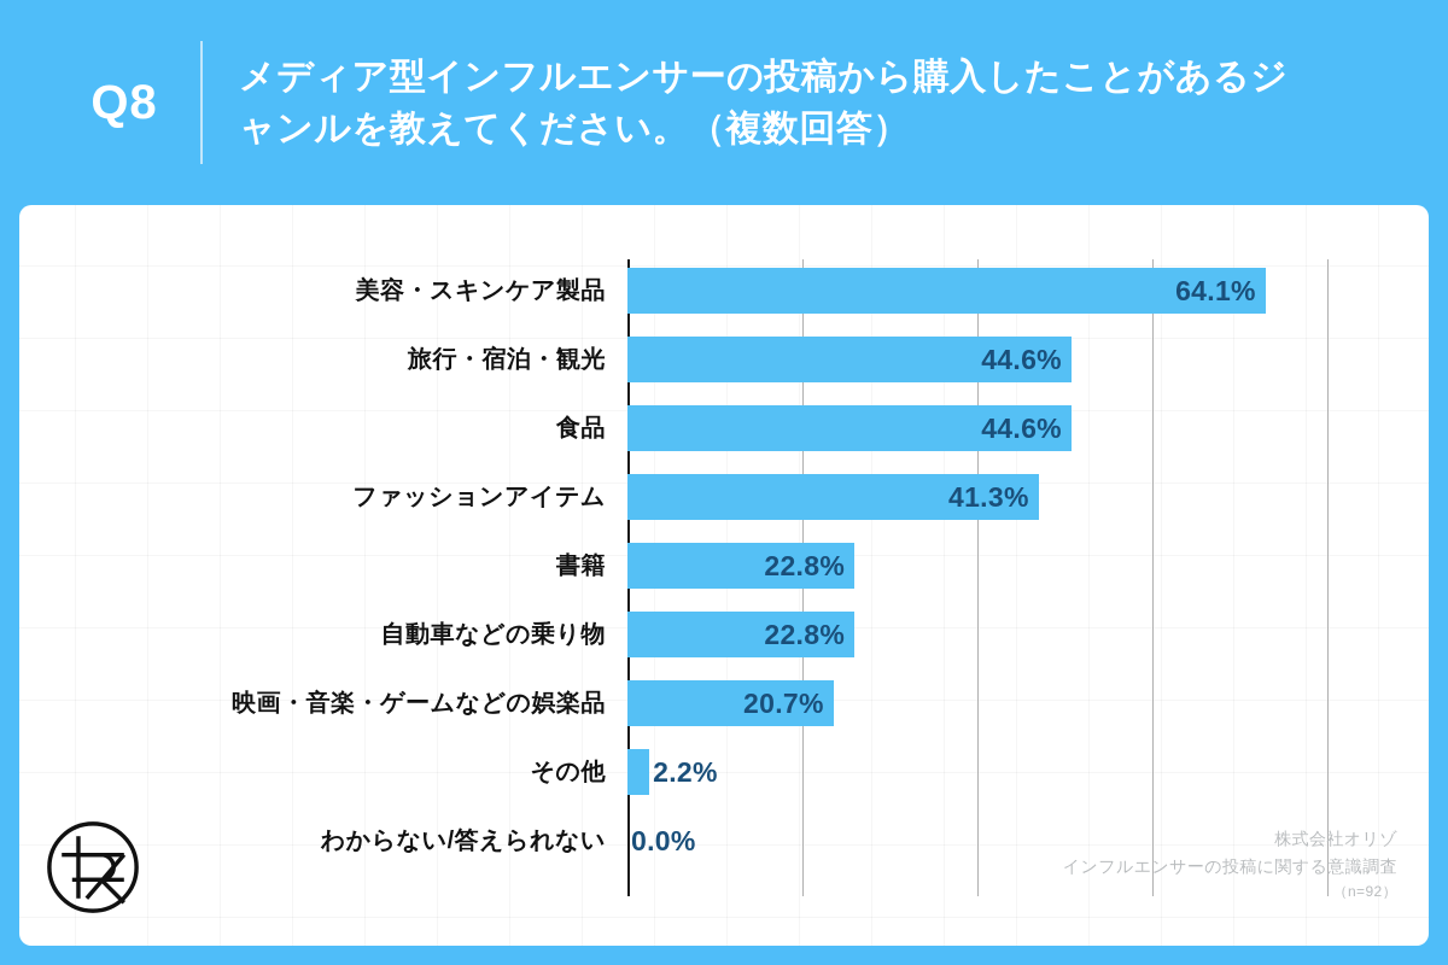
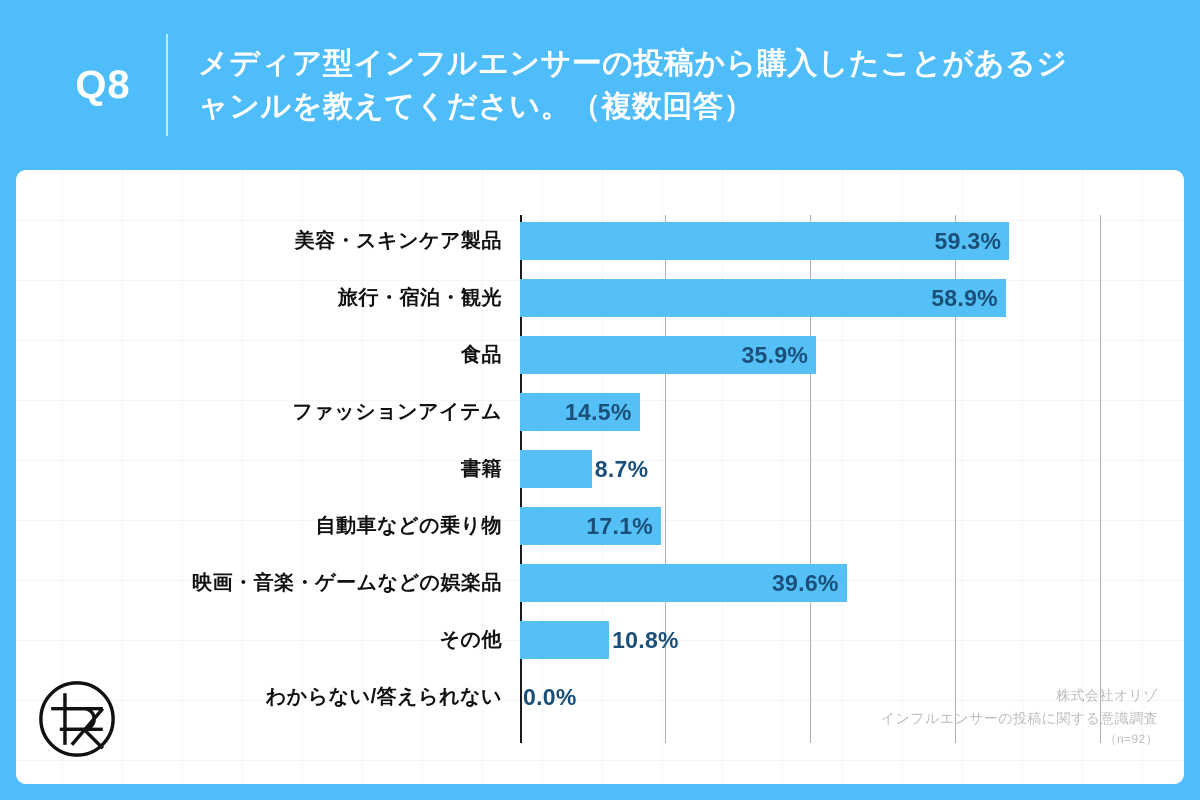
美容・スキンケア製品: 64.1% -> 59.3%
旅行・宿泊・観光: 44.6% -> 58.9%
食品: 44.6% -> 35.9%
ファッションアイテム: 41.3% -> 14.5%
書籍: 22.8% -> 8.7%
自動車などの乗り物: 22.8% -> 17.1%
映画・音楽・ゲームなどの娯楽品: 20.7% -> 39.6%
その他: 2.2% -> 10.8%
